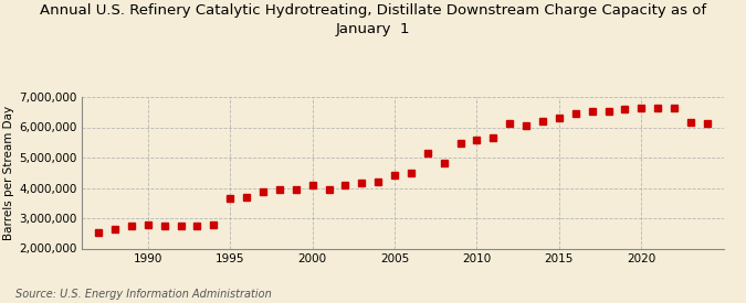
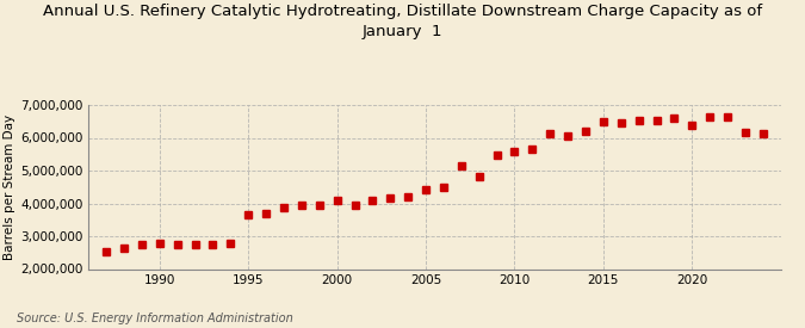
2015: 6,310,000 -> 6,500,000
2020: 6,620,000 -> 6,400,000
